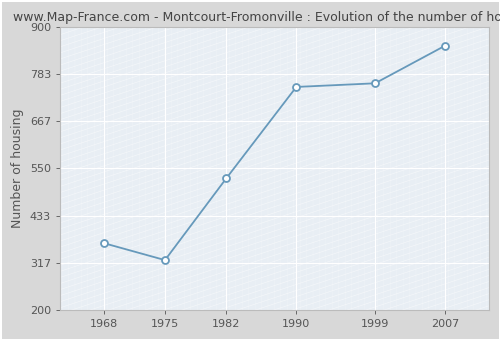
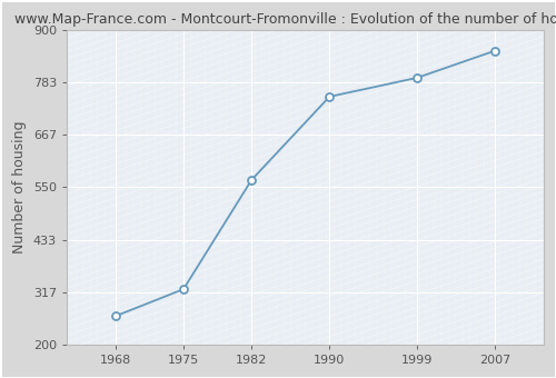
1968: 365 -> 263
1982: 525 -> 566
1999: 760 -> 793
